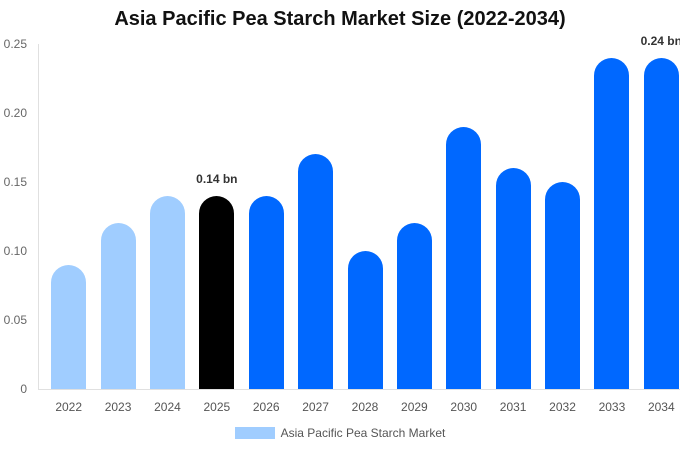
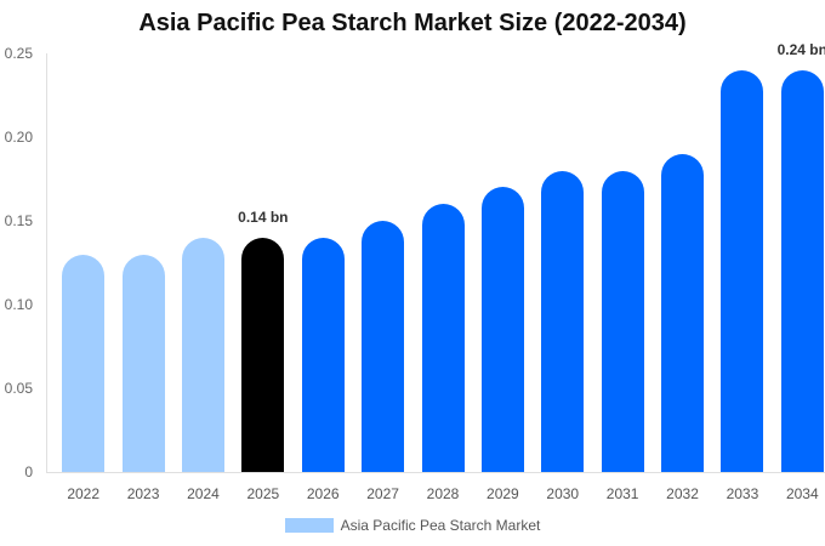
2022: 0.09 -> 0.13
2023: 0.12 -> 0.13
2027: 0.17 -> 0.15
2028: 0.10 -> 0.16
2029: 0.12 -> 0.17
2030: 0.19 -> 0.18
2031: 0.16 -> 0.18
2032: 0.15 -> 0.19
